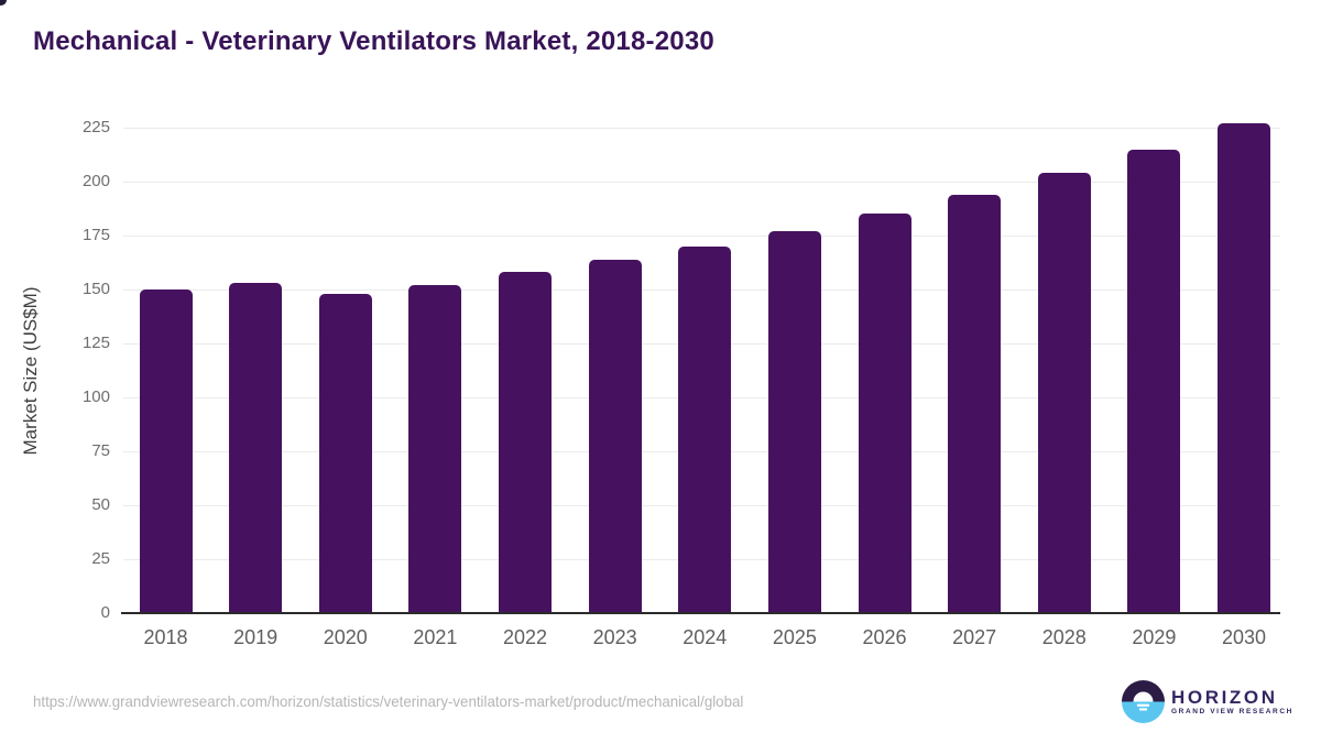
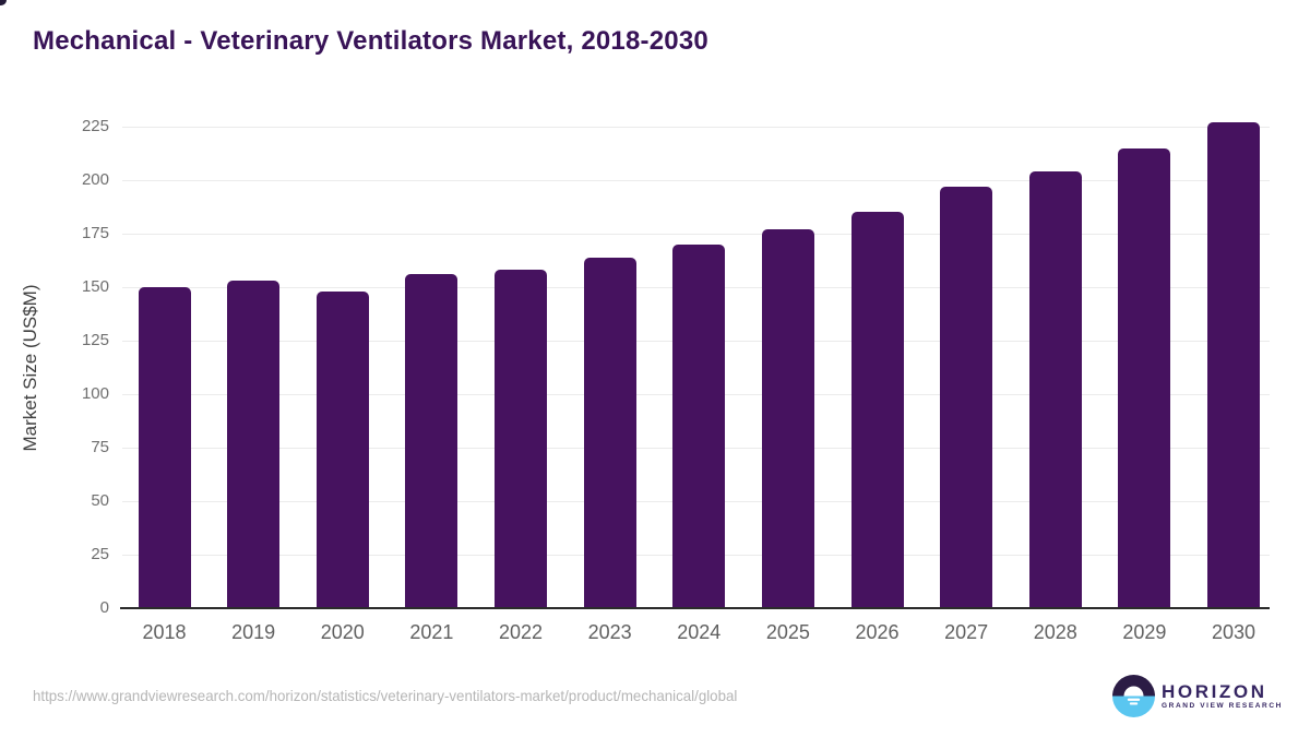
2021: 152 -> 156
2027: 194 -> 197
